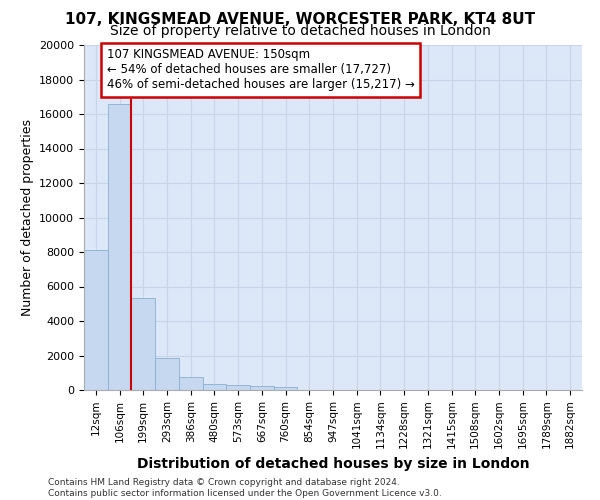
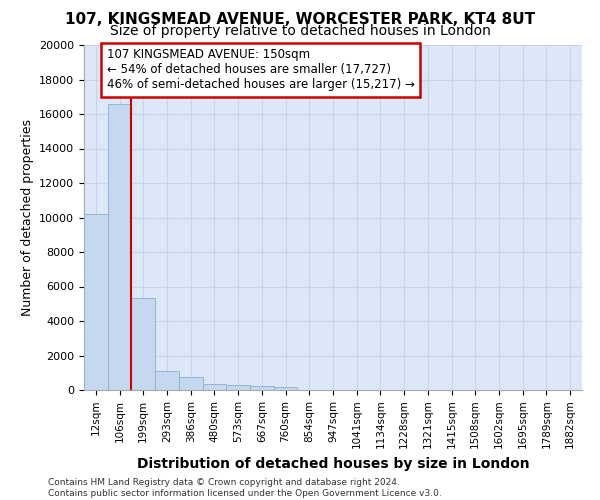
12sqm: 8100 -> 10200
293sqm: 1800 -> 1100
